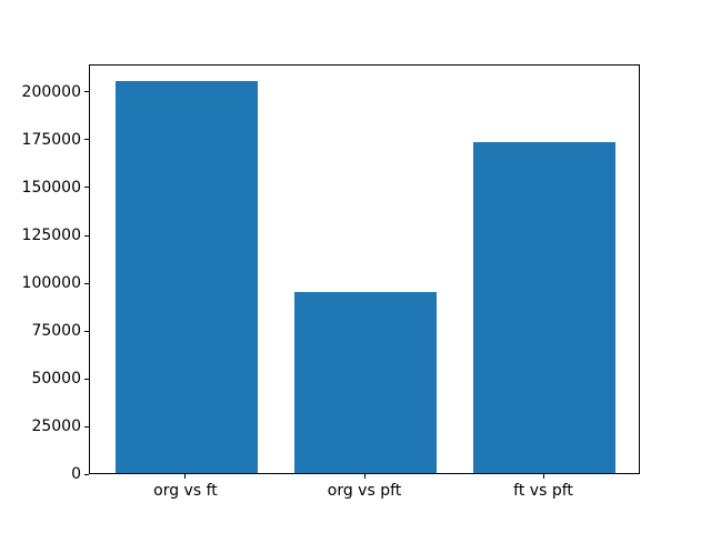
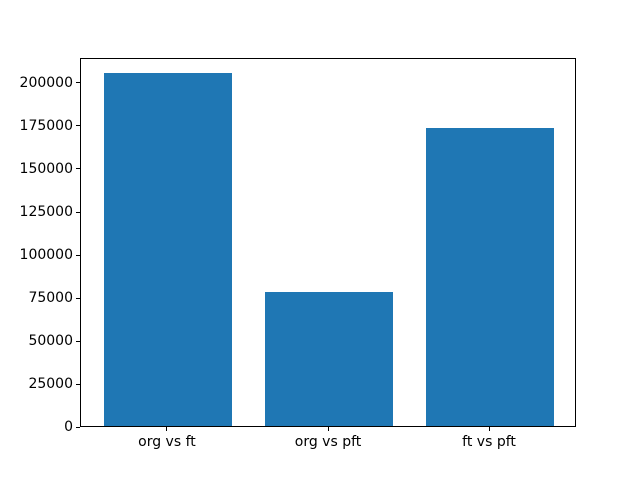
org vs pft: 95000 -> 78000
